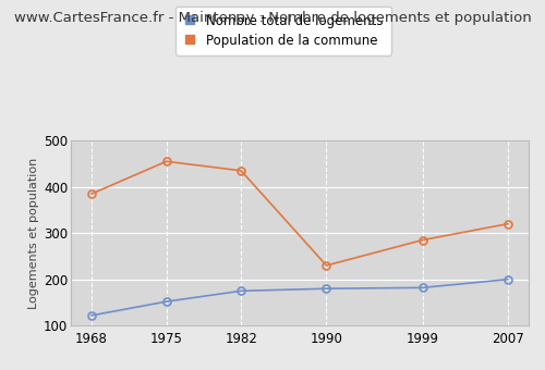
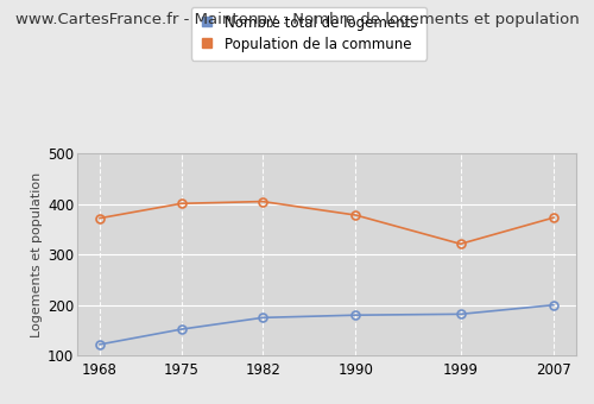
Population de la commune/1968: 385 -> 372
Population de la commune/1975: 455 -> 401
Population de la commune/1982: 435 -> 405
Population de la commune/1990: 230 -> 378
Population de la commune/1999: 285 -> 321
Population de la commune/2007: 320 -> 373
